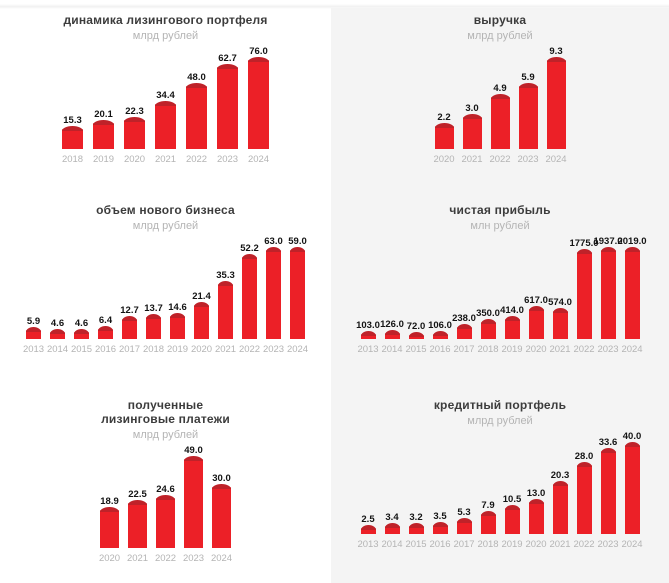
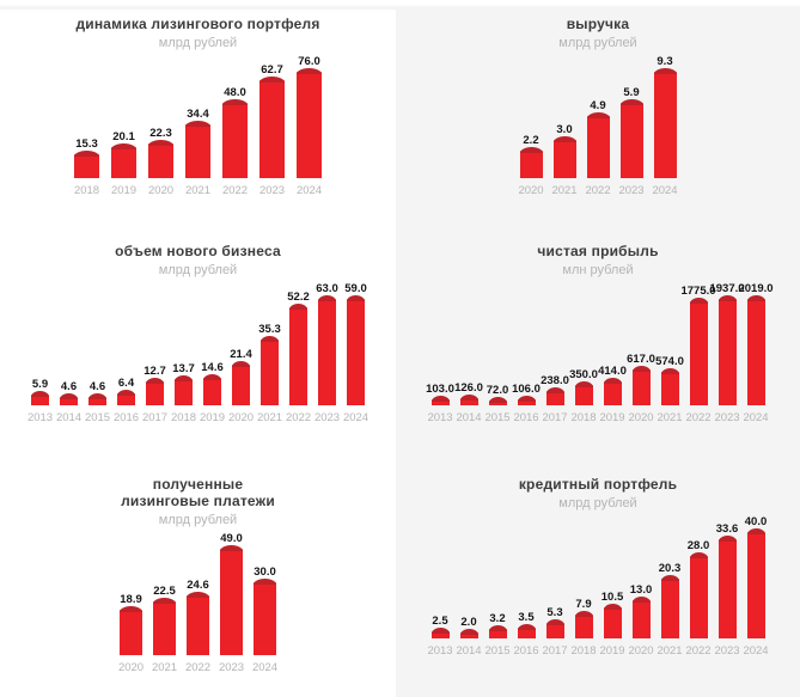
кредитный портфель/2014: 3.4 -> 2.0
